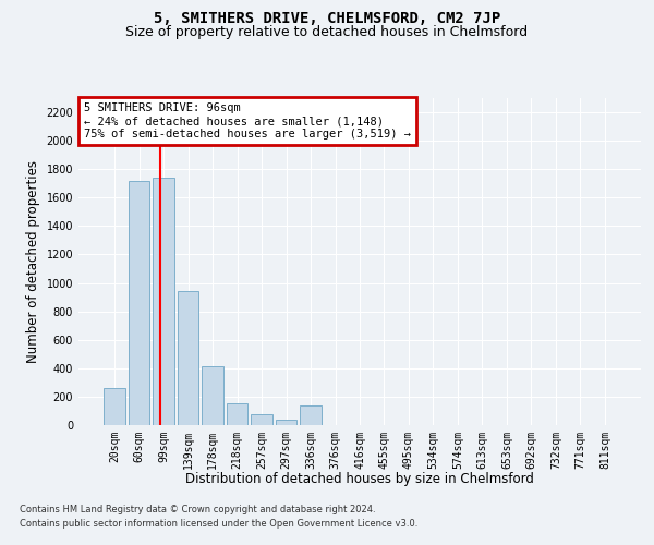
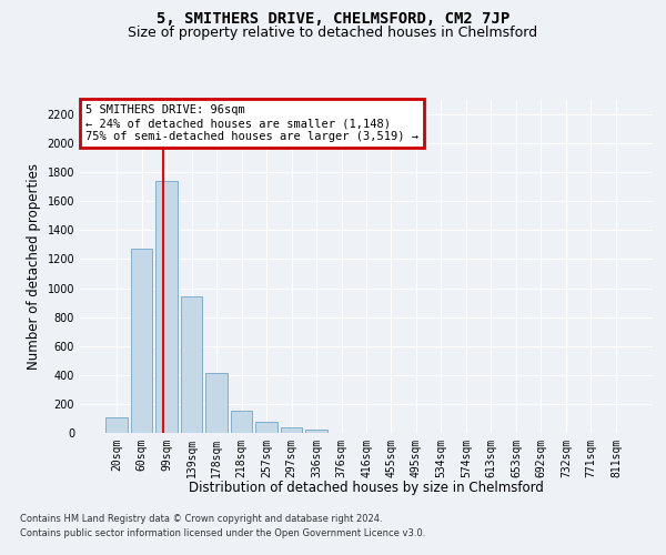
20sqm: 260 -> 110
60sqm: 1720 -> 1270
336sqm: 140 -> 20
